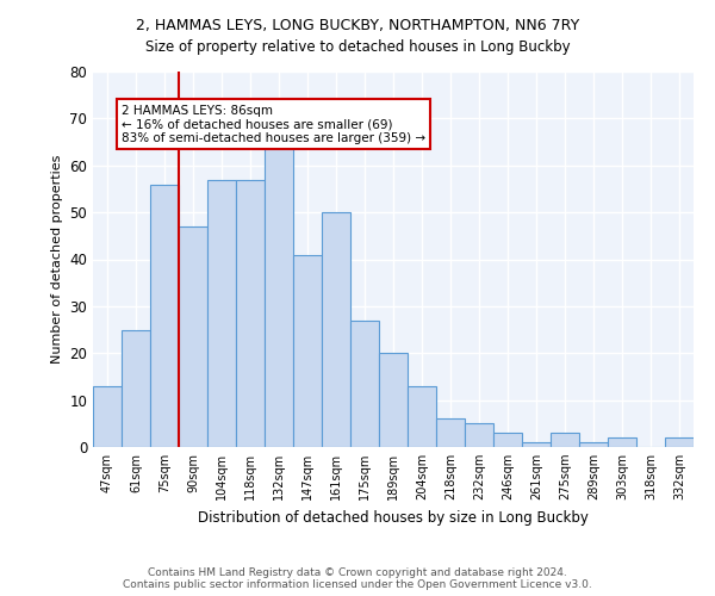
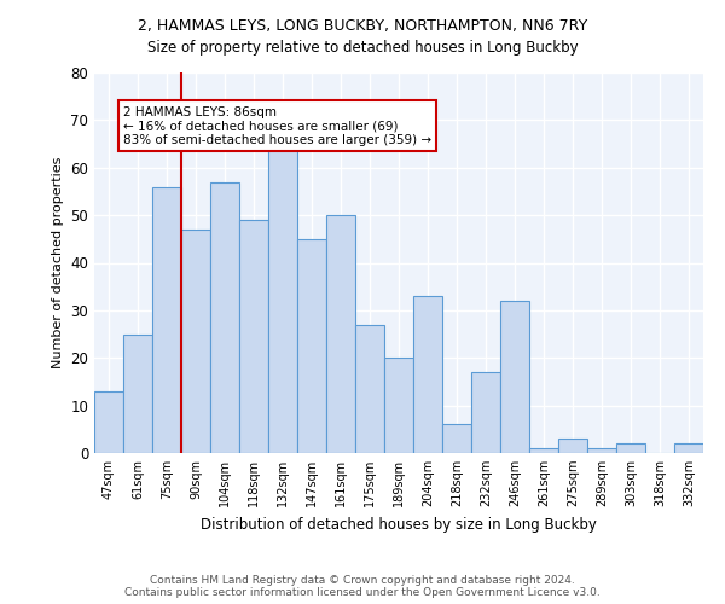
118sqm: 57 -> 49
147sqm: 41 -> 45
204sqm: 13 -> 33
232sqm: 5 -> 17
246sqm: 3 -> 32
